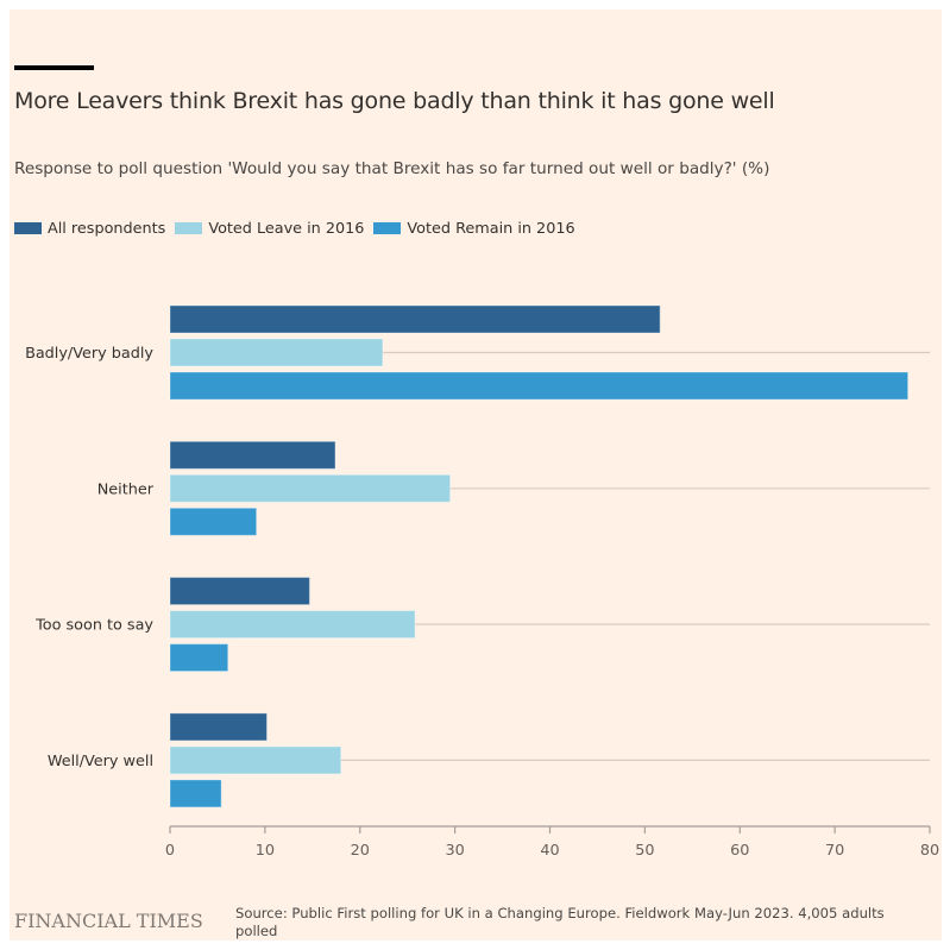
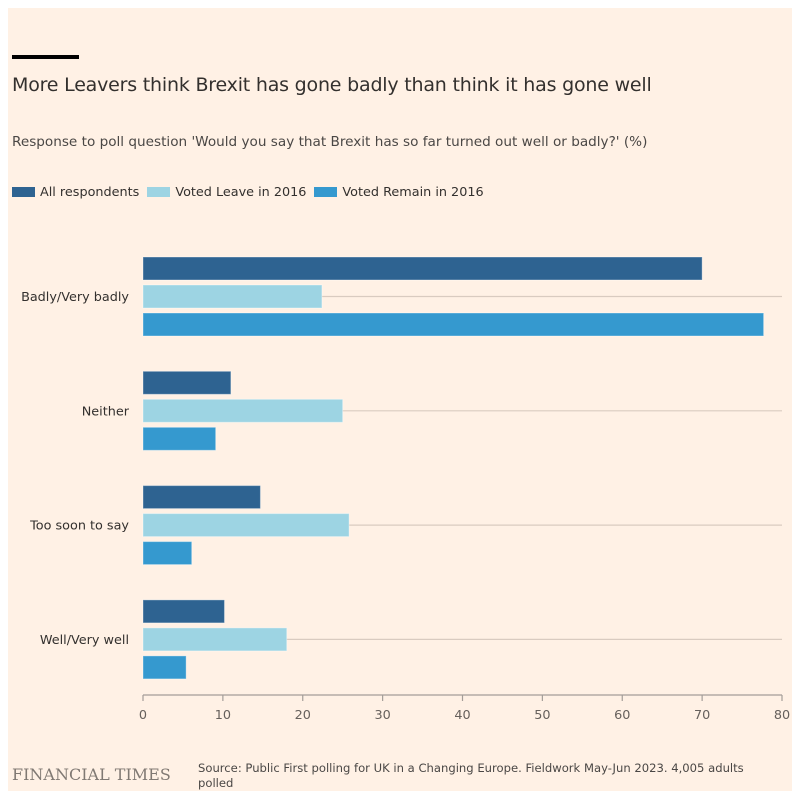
All respondents/Badly/Very badly: 52 -> 70
All respondents/Neither: 17 -> 11
Voted Leave in 2016/Neither: 30 -> 25
